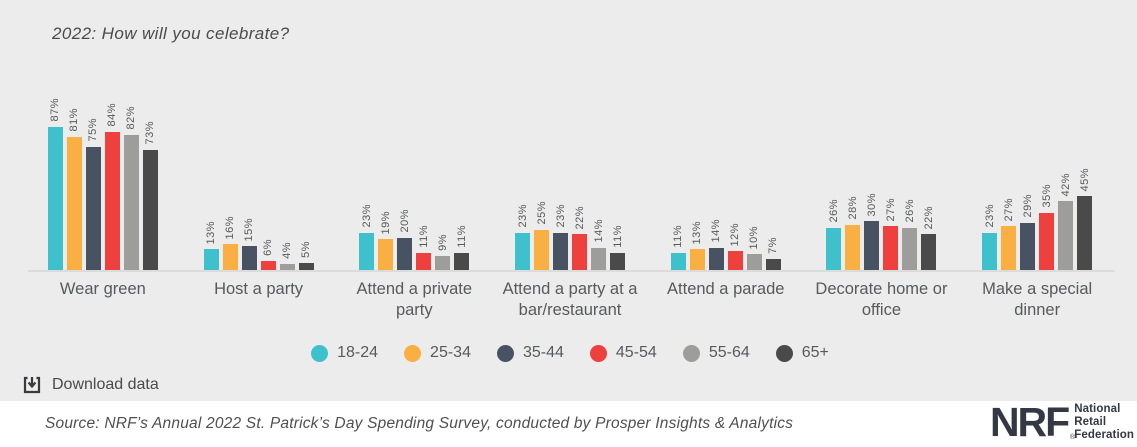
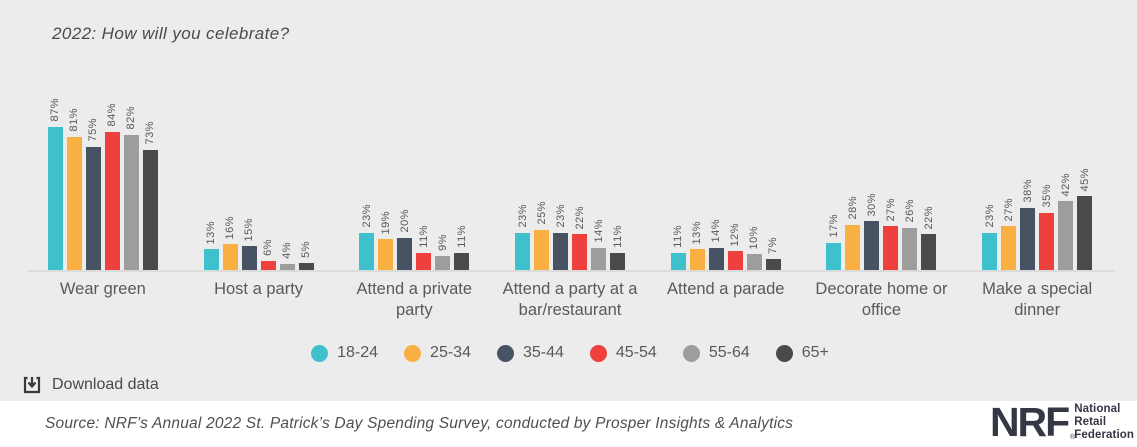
18-24/Decorate home or office: 26% -> 17%
35-44/Make a special dinner: 29% -> 38%
